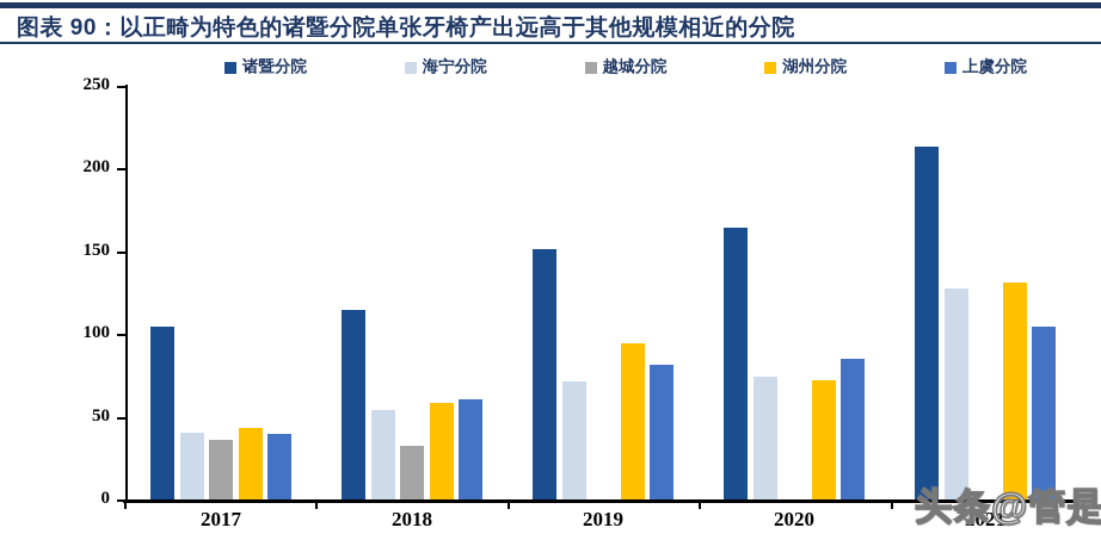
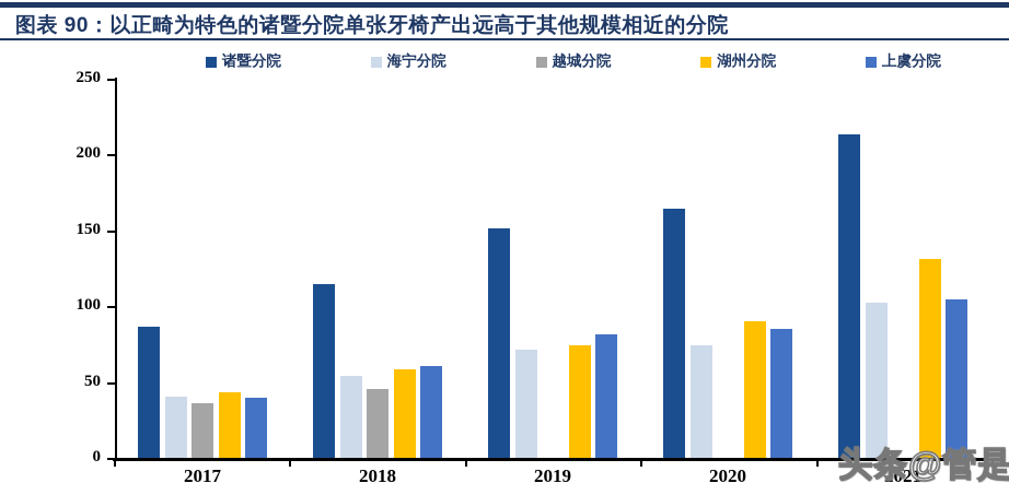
诸暨分院/2017: 105 -> 87
越城分院/2018: 33 -> 46
湖州分院/2019: 95 -> 75
湖州分院/2020: 73 -> 91
海宁分院/2021: 128 -> 103
